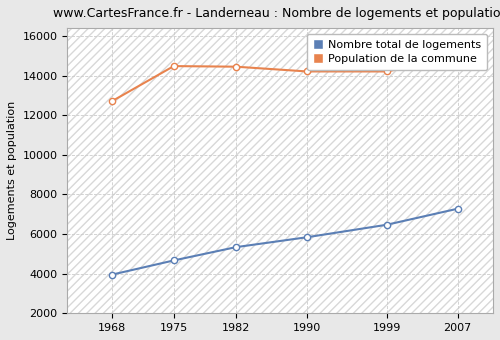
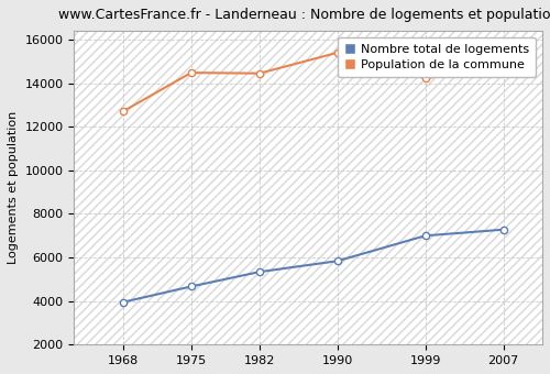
Population de la commune/1990: 14200 -> 15400
Nombre total de logements/1999: 6500 -> 7000
